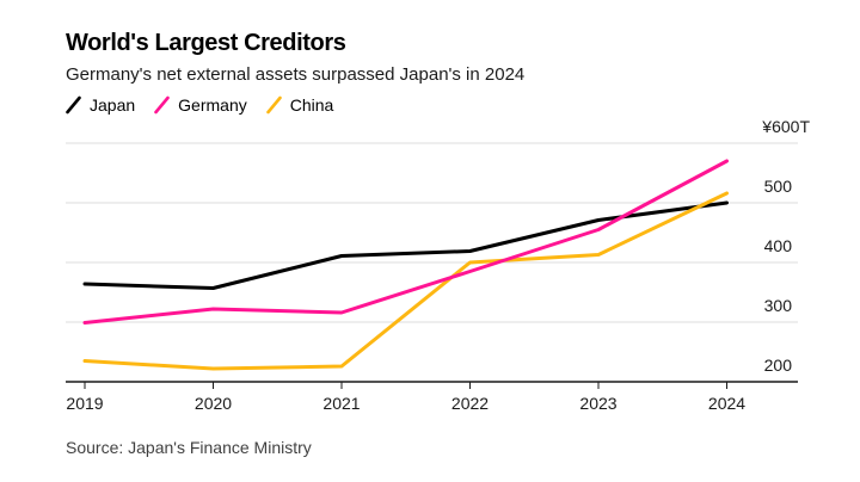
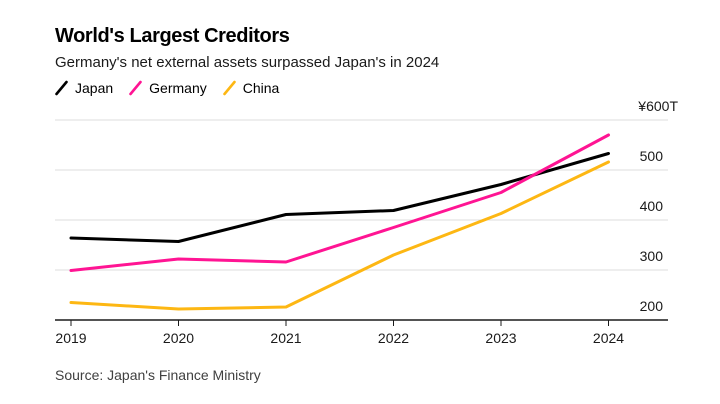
China/2022: 400 -> 330
Japan/2024: 500 -> 530
